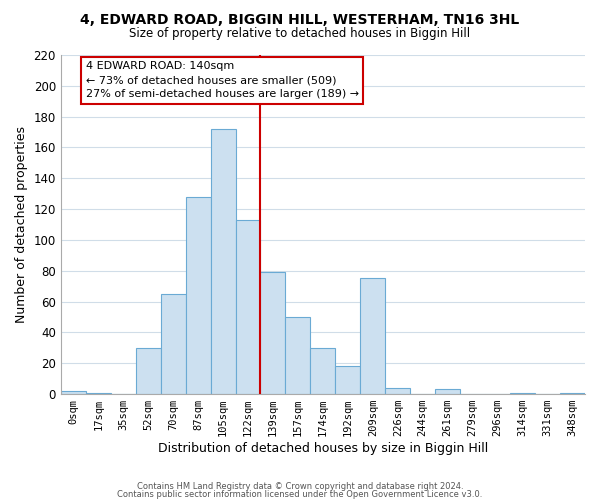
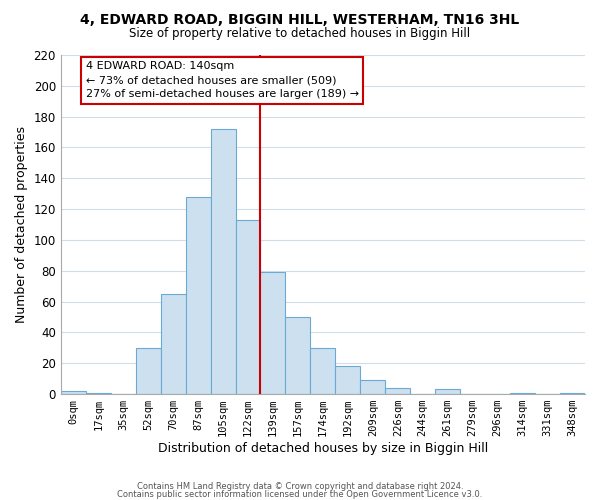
209sqm: 75 -> 9
